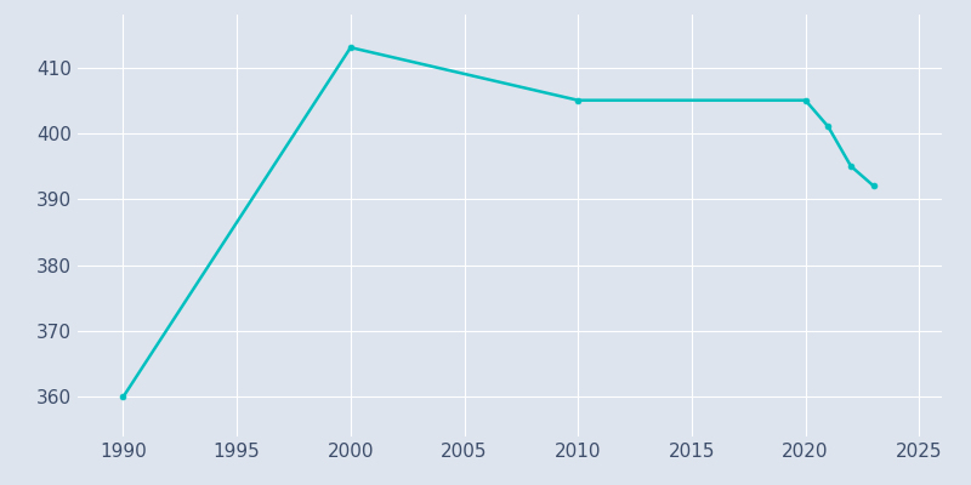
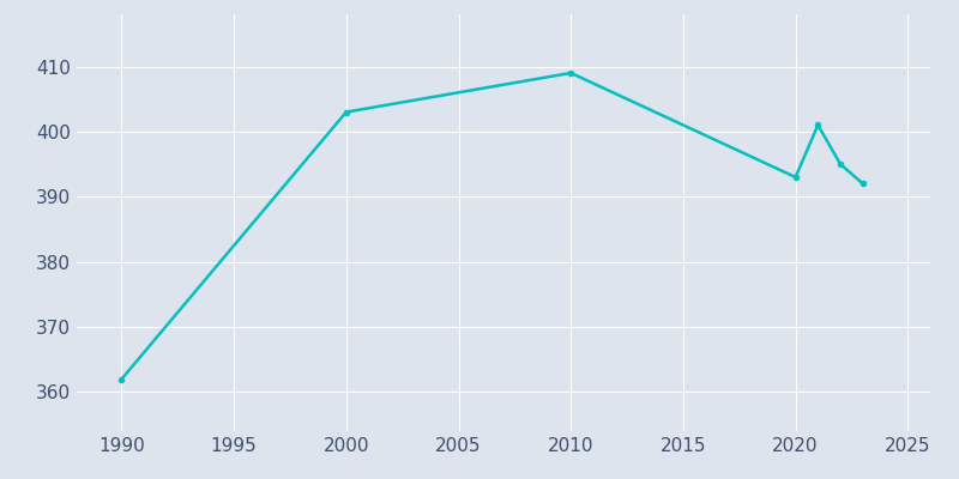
1990: 360 -> 362
2000: 413 -> 403
2010: 405 -> 409
2020: 405 -> 393
